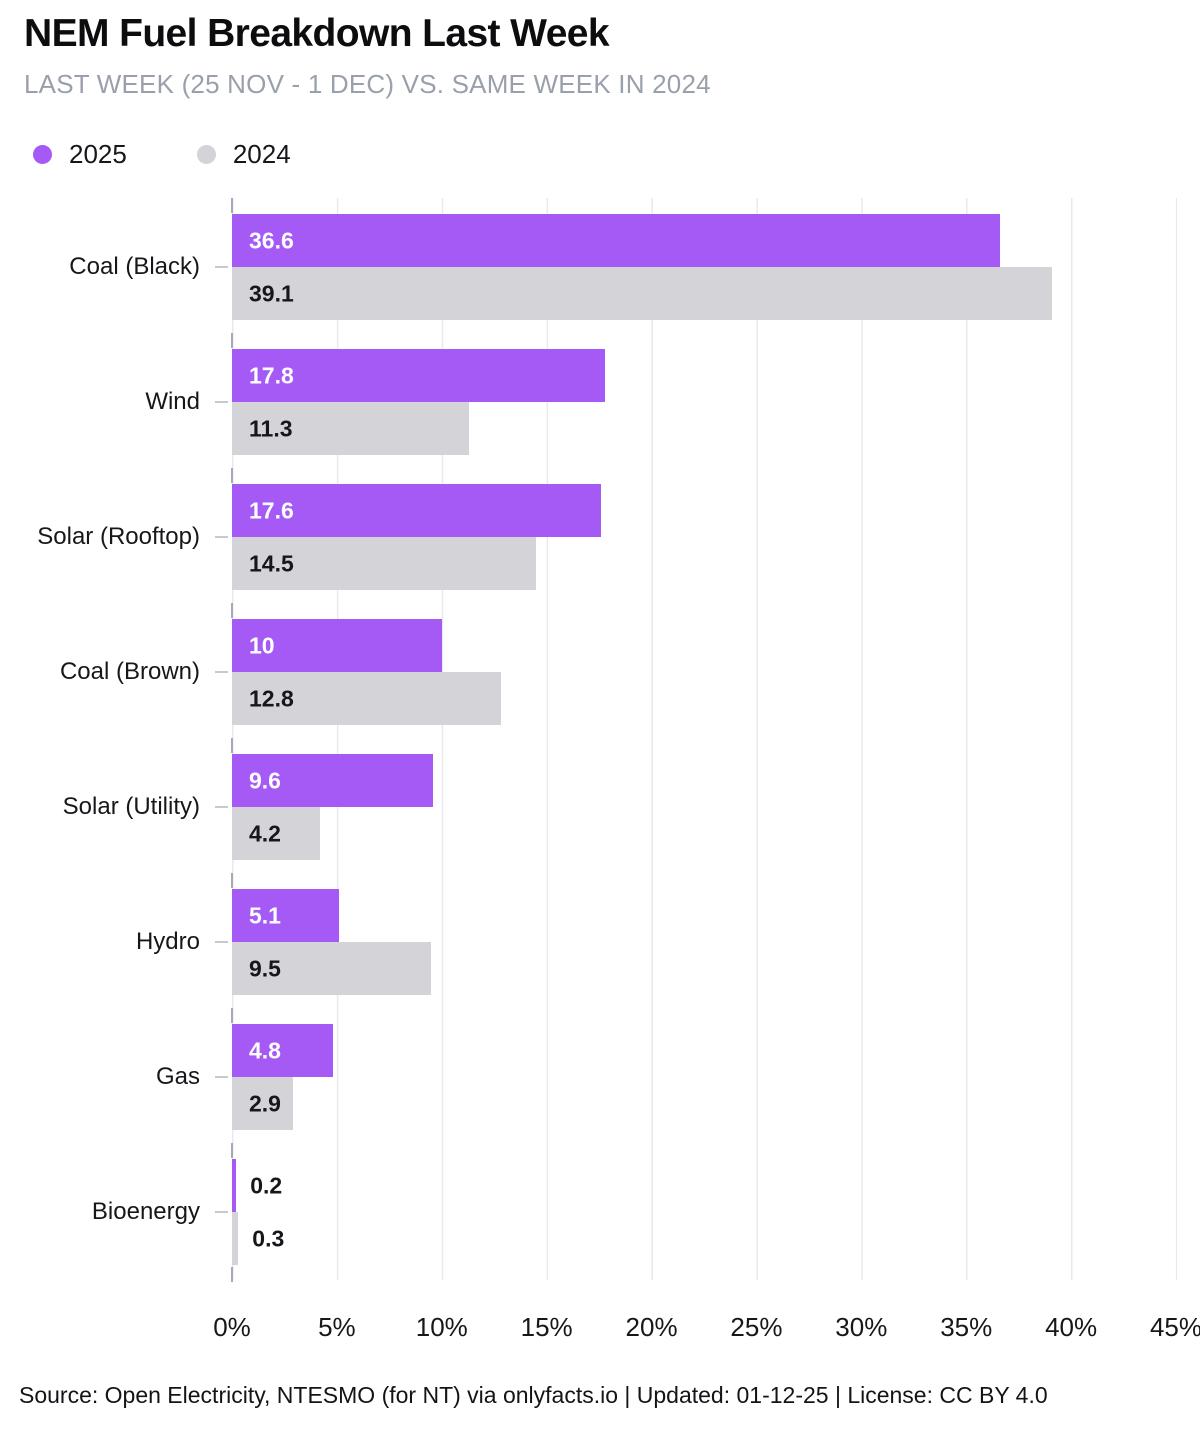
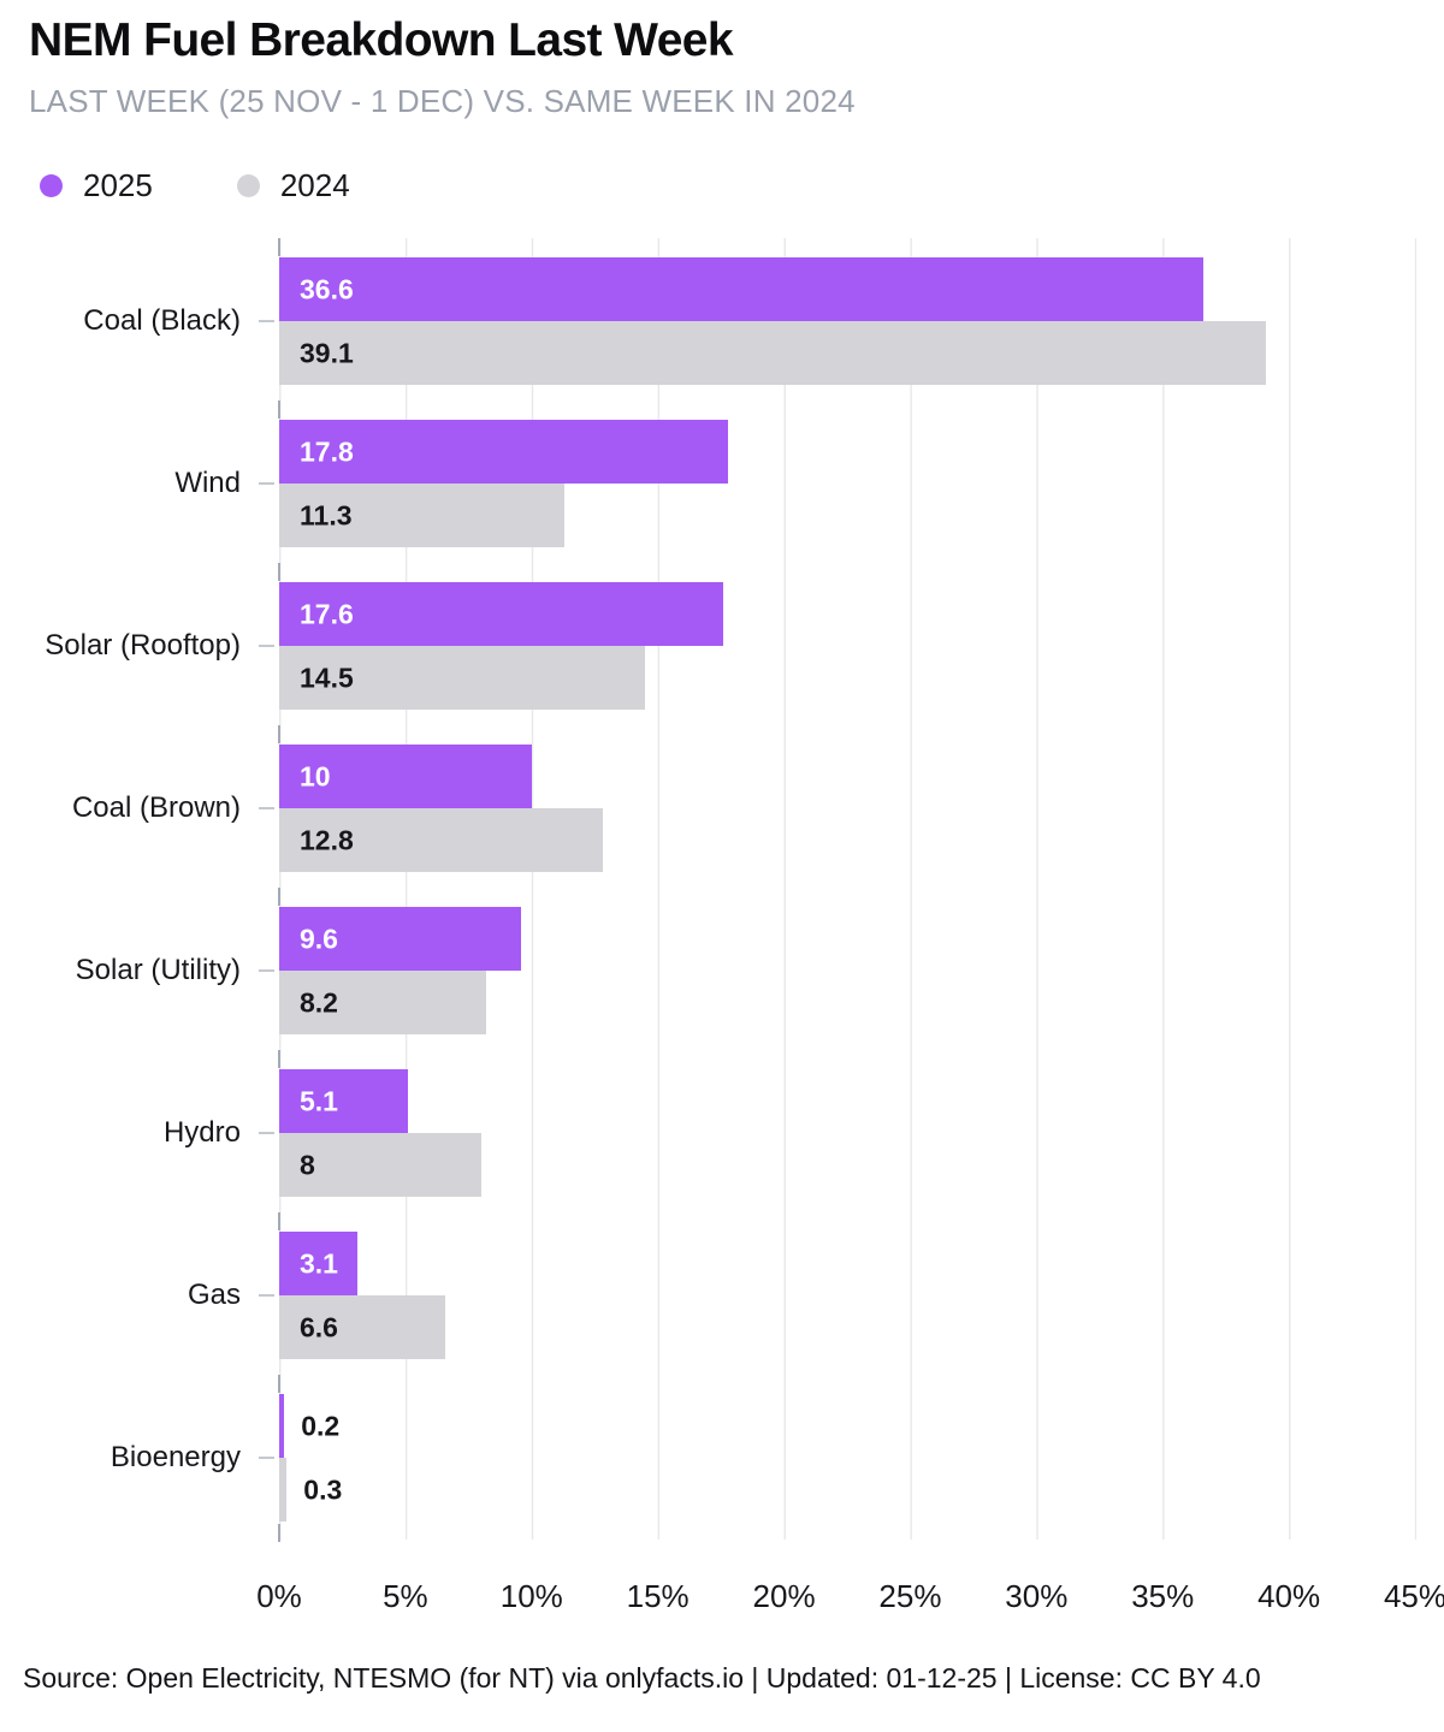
2024/Solar (Utility): 4.2 -> 8.2
2024/Hydro: 9.5 -> 8
2025/Gas: 4.8 -> 3.1
2024/Gas: 2.9 -> 6.6
